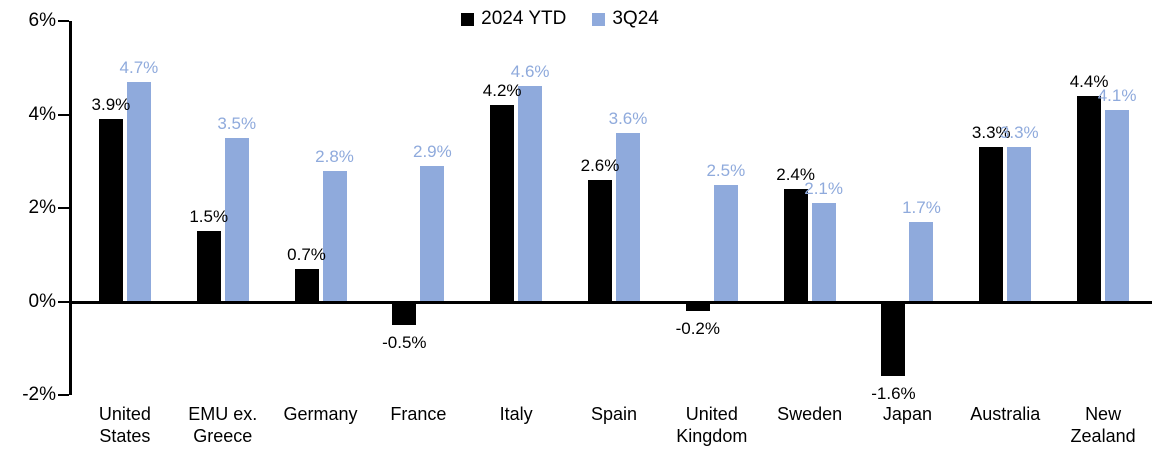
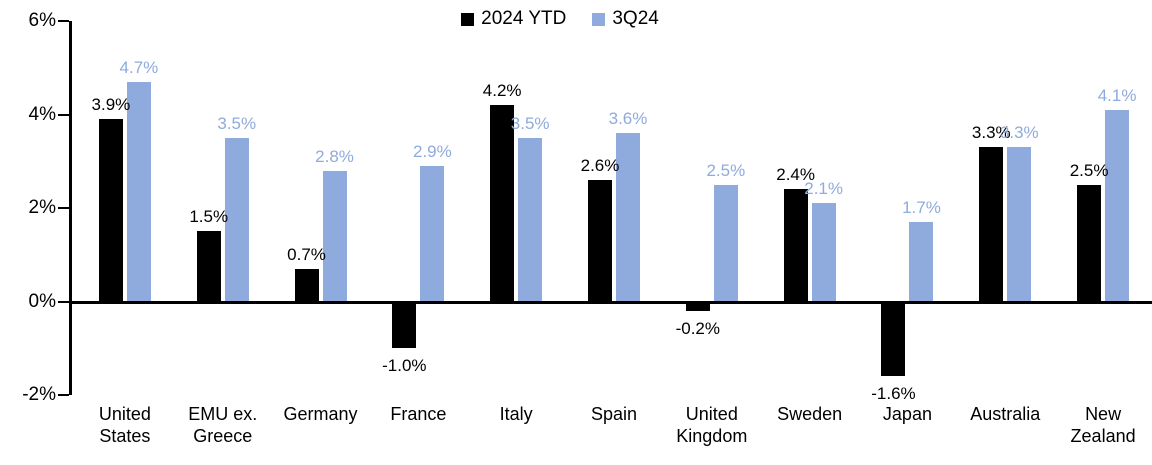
2024 YTD/France: -0.5% -> -1.0%
3Q24/Italy: 4.6% -> 3.5%
2024 YTD/New Zealand: 4.4% -> 2.5%
